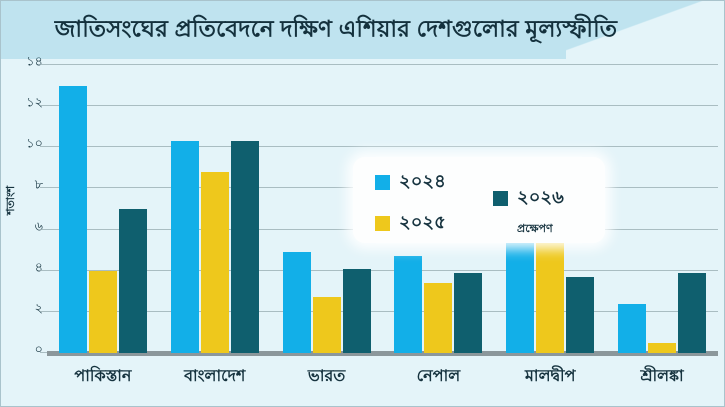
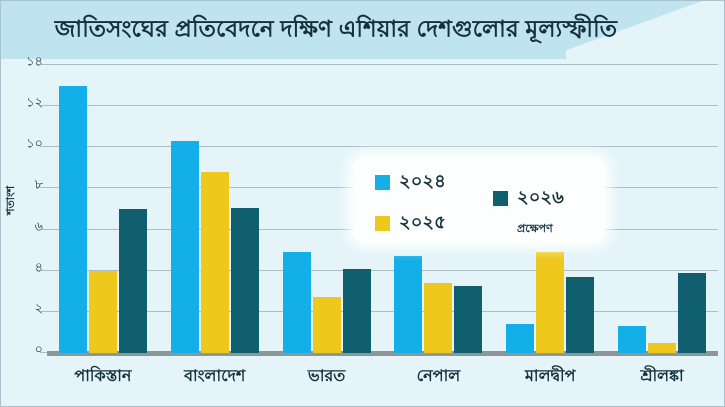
২০২৬/বাংলাদেশ: 10.3 -> 7.0
২০২৬/নেপাল: 3.9 -> 3.2
২০২৪/মালদ্বীপ: 6.7 -> 1.4
২০২৫/মালদ্বীপ: 9.5 -> 4.9
২০২৪/শ্রীলঙ্কা: 2.4 -> 1.3
